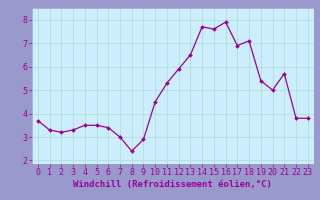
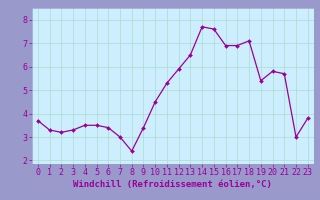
9: 2.9 -> 3.4
16: 7.9 -> 6.9
20: 5.0 -> 5.8
22: 3.8 -> 3.0
